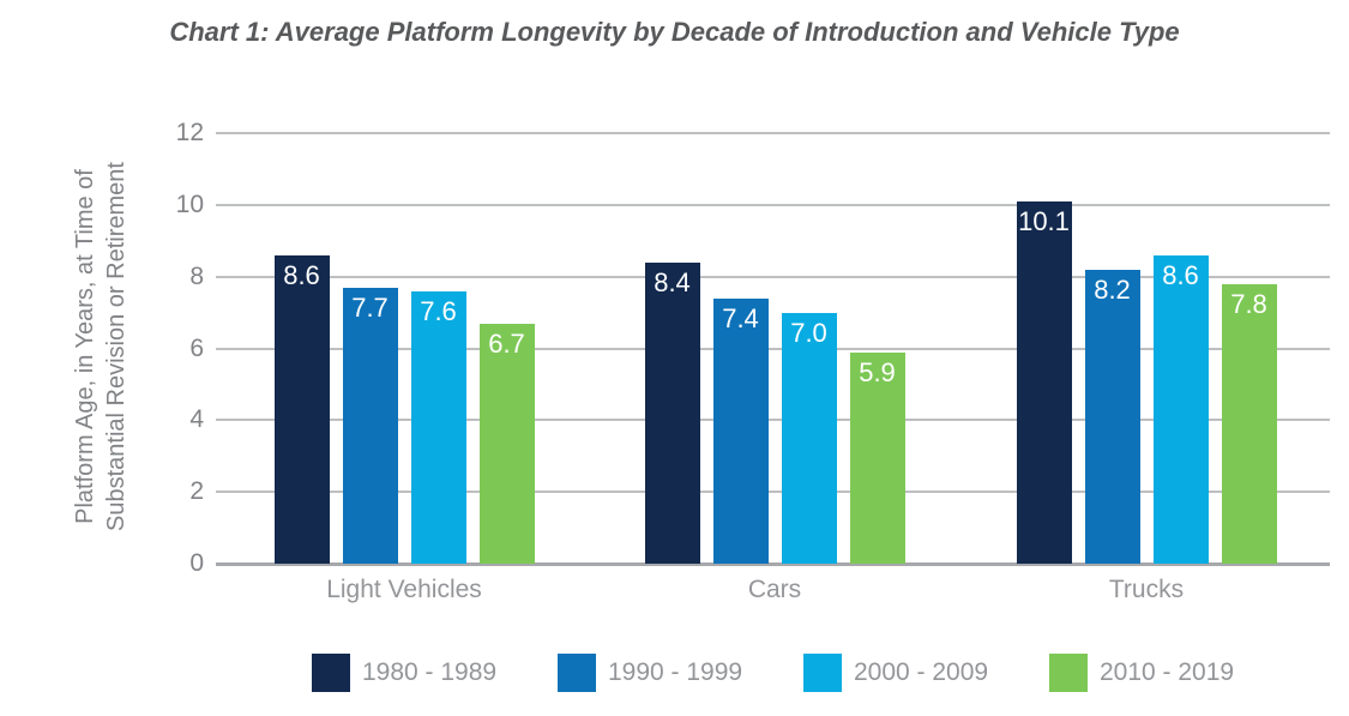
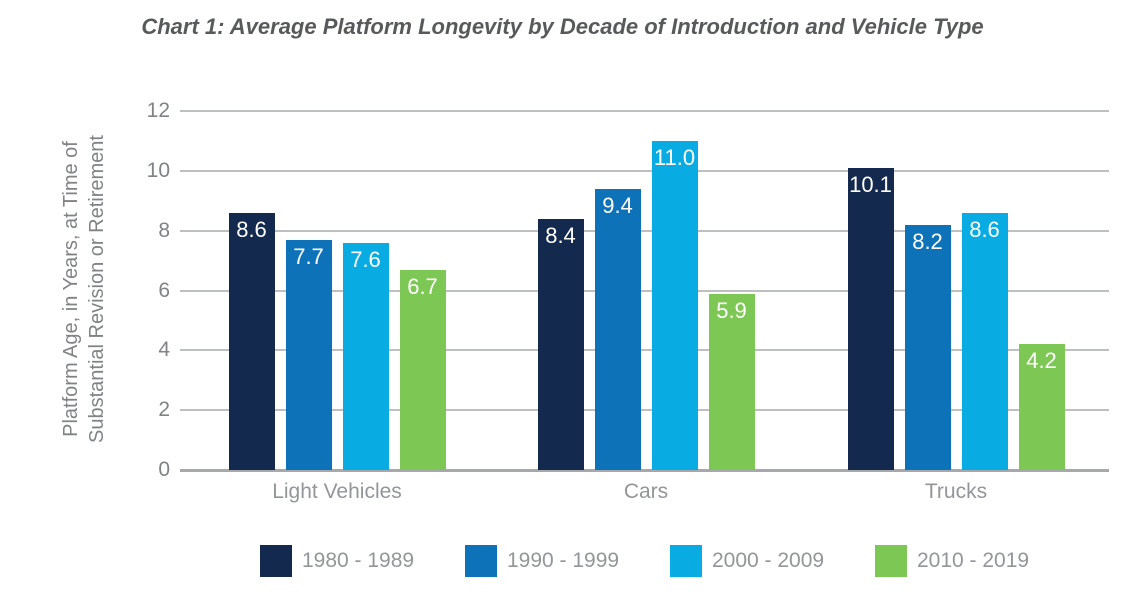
1990 - 1999/Cars: 7.4 -> 9.4
2000 - 2009/Cars: 7.0 -> 11.0
2010 - 2019/Trucks: 7.8 -> 4.2
